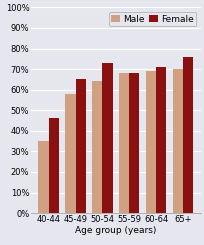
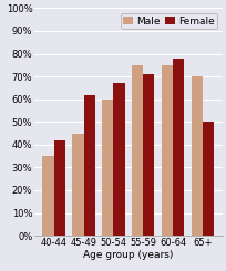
Female/40-44: 46% -> 42%
Male/45-49: 58% -> 45%
Female/45-49: 65% -> 62%
Male/50-54: 64% -> 60%
Female/50-54: 73% -> 67%
Male/55-59: 68% -> 75%
Female/55-59: 68% -> 71%
Male/60-64: 69% -> 75%
Female/60-64: 71% -> 78%
Female/65+: 76% -> 50%
